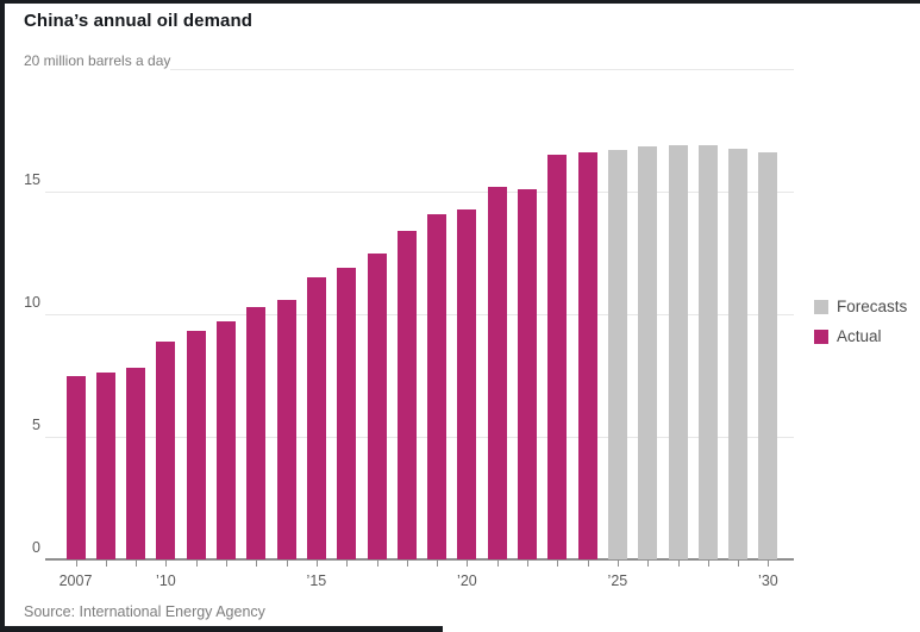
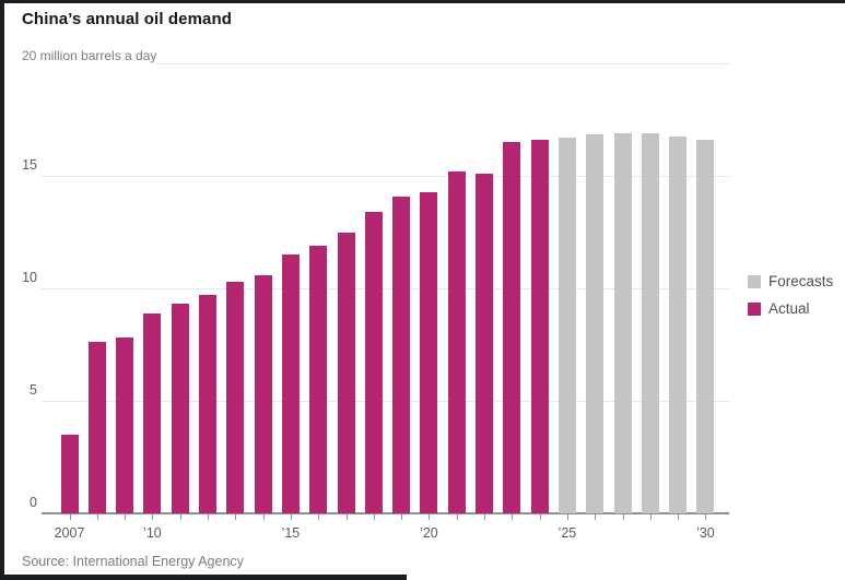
Actual/2007: 7.5 -> 3.5
